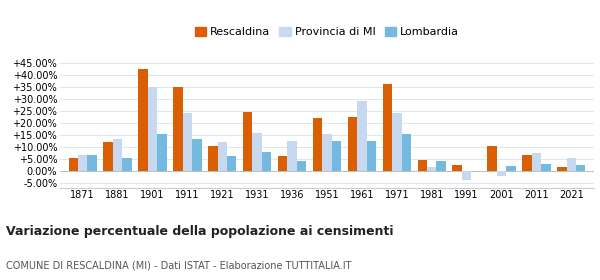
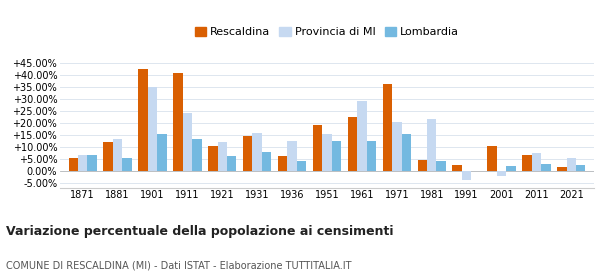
Rescaldina/1911: 35.0% -> 41.0%
Rescaldina/1931: 24.5% -> 14.5%
Rescaldina/1951: 22.0% -> 19.0%
Provincia di MI/1971: 24.0% -> 20.5%
Provincia di MI/1981: 1.5% -> 21.5%
